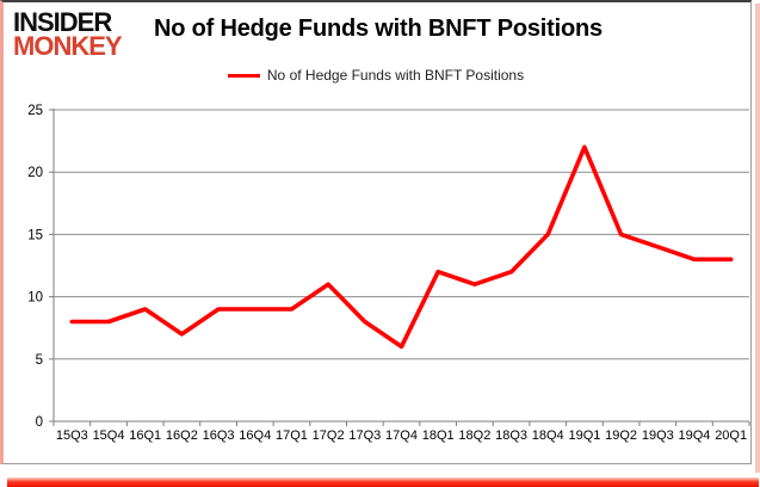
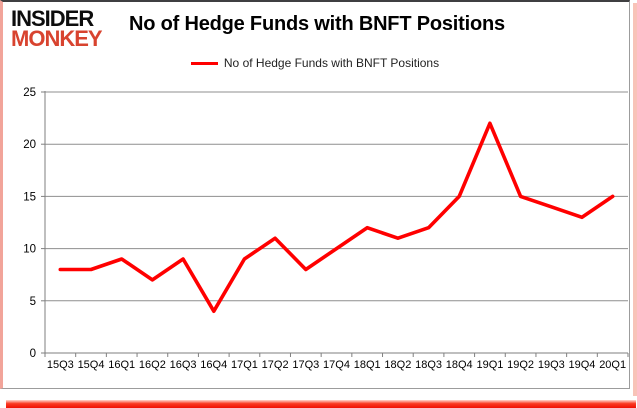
16Q4: 9 -> 4
17Q4: 6 -> 10
20Q1: 13 -> 15
